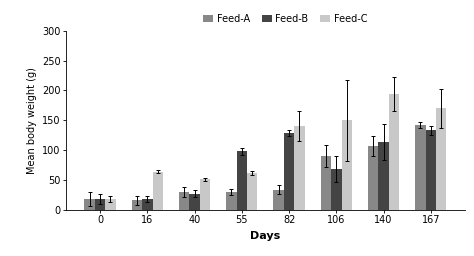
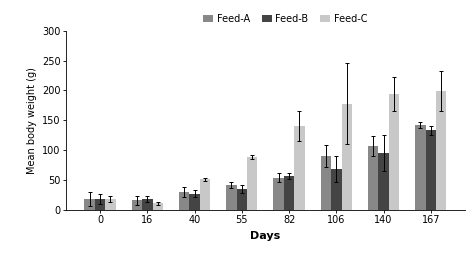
Feed-C/16: 64 -> 11
Feed-A/55: 30 -> 42
Feed-B/55: 98 -> 35
Feed-C/55: 62 -> 89
Feed-A/82: 34 -> 54
Feed-B/82: 128 -> 57
Feed-C/106: 150 -> 178
Feed-B/140: 114 -> 95
Feed-C/167: 170 -> 199
